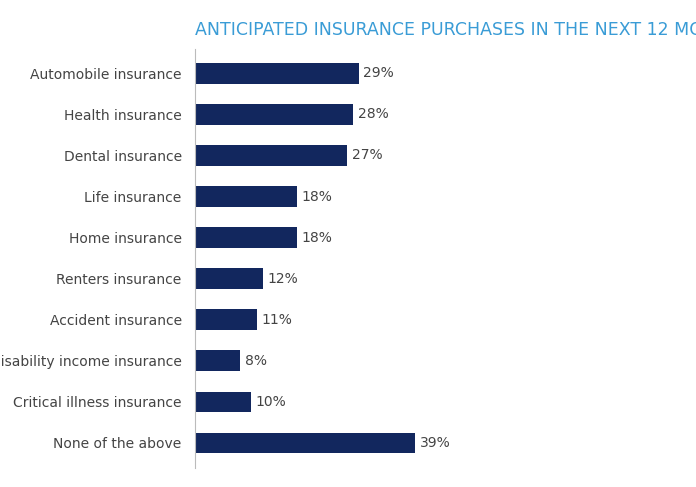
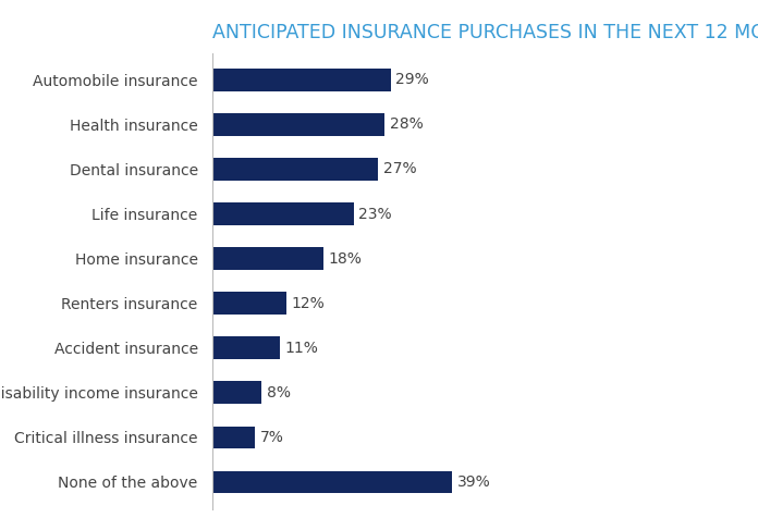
Life insurance: 18% -> 23%
Critical illness insurance: 10% -> 7%
